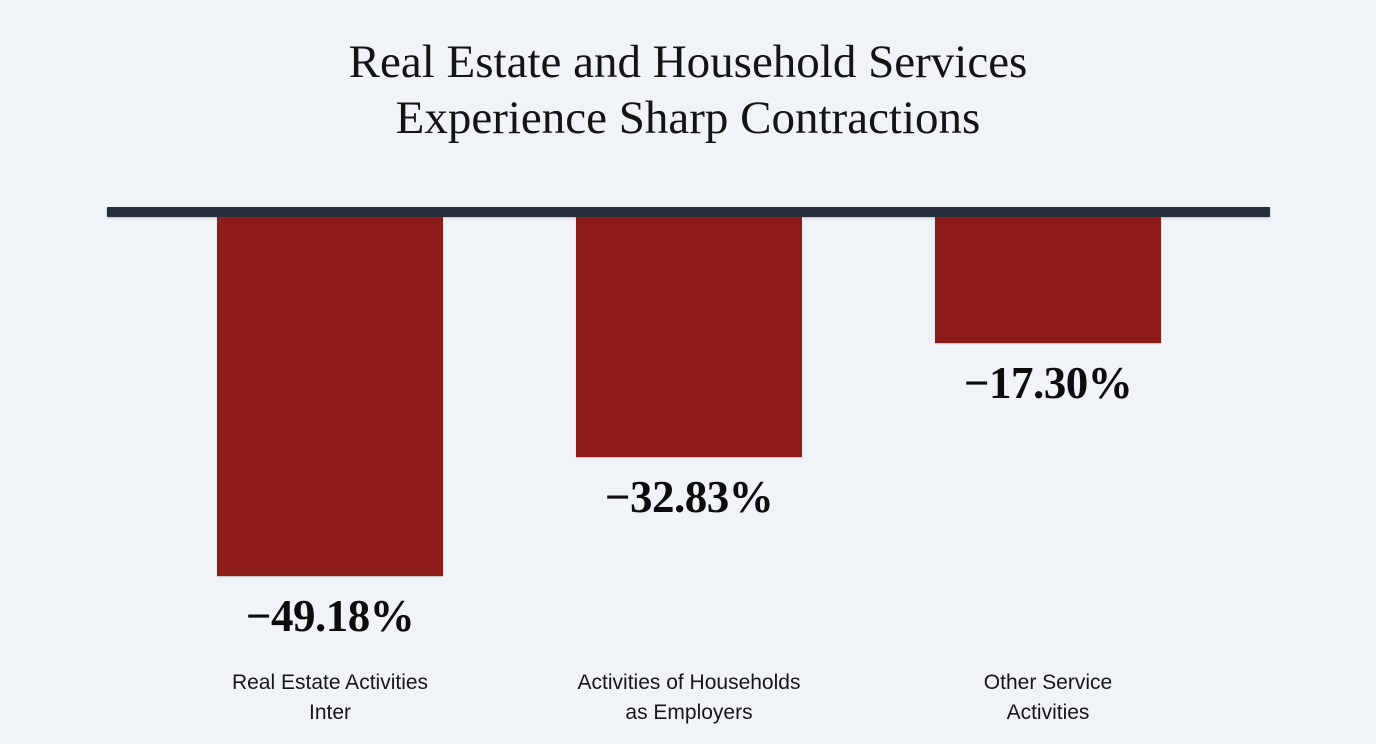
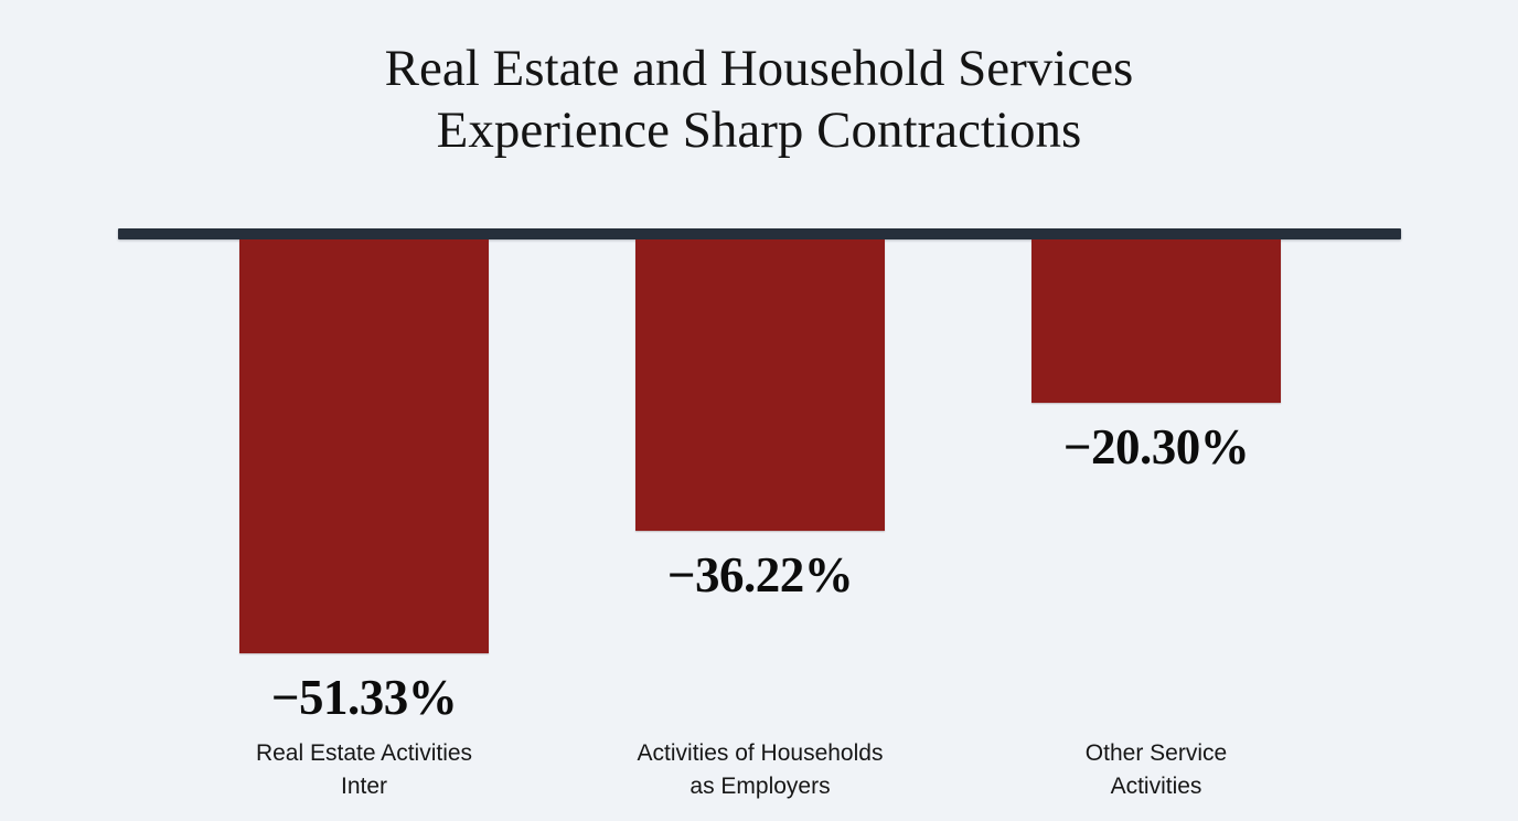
Real Estate Activities Inter: −49.18% -> −51.33%
Activities of Households as Employers: −32.83% -> −36.22%
Other Service Activities: −17.30% -> −20.30%
